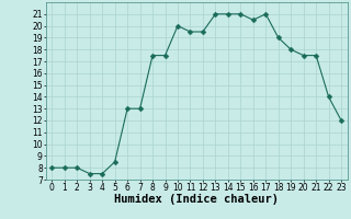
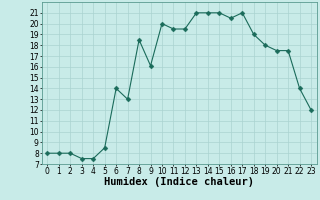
6: 13.0 -> 14.0
8: 17.5 -> 18.5
9: 17.5 -> 16.1
